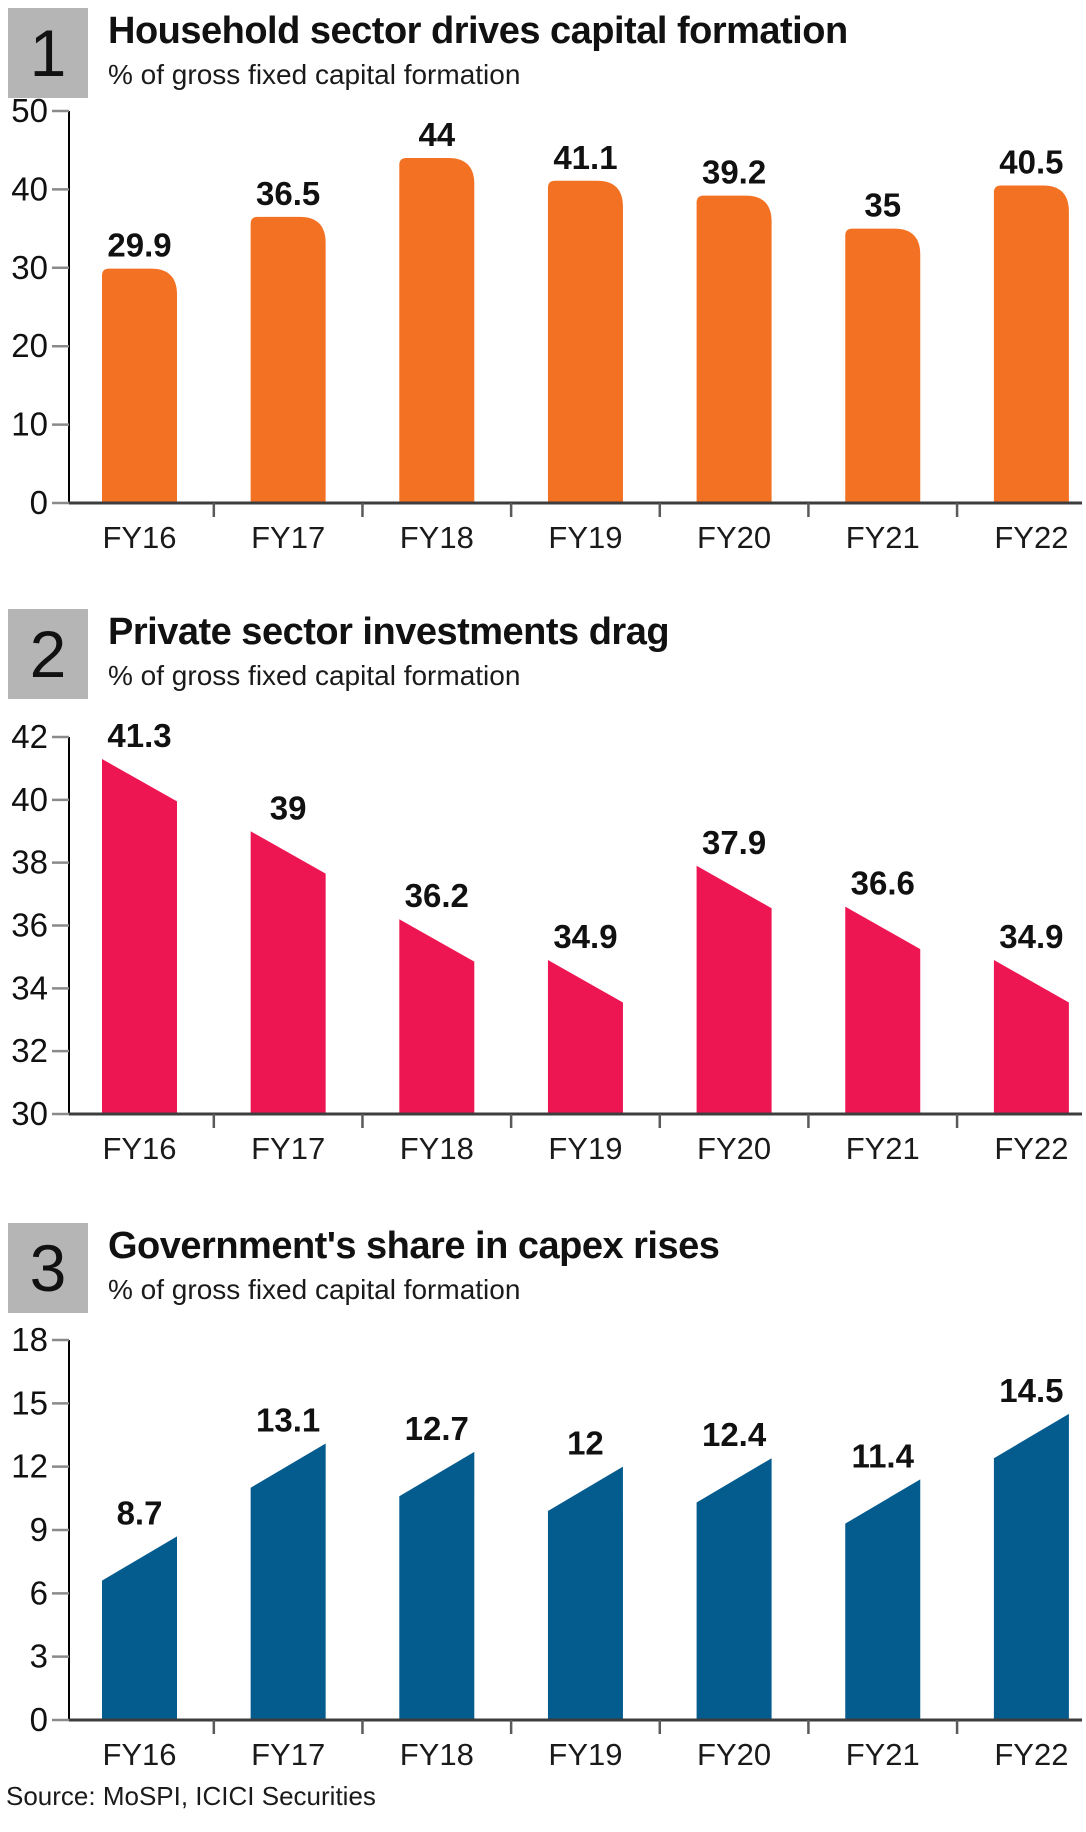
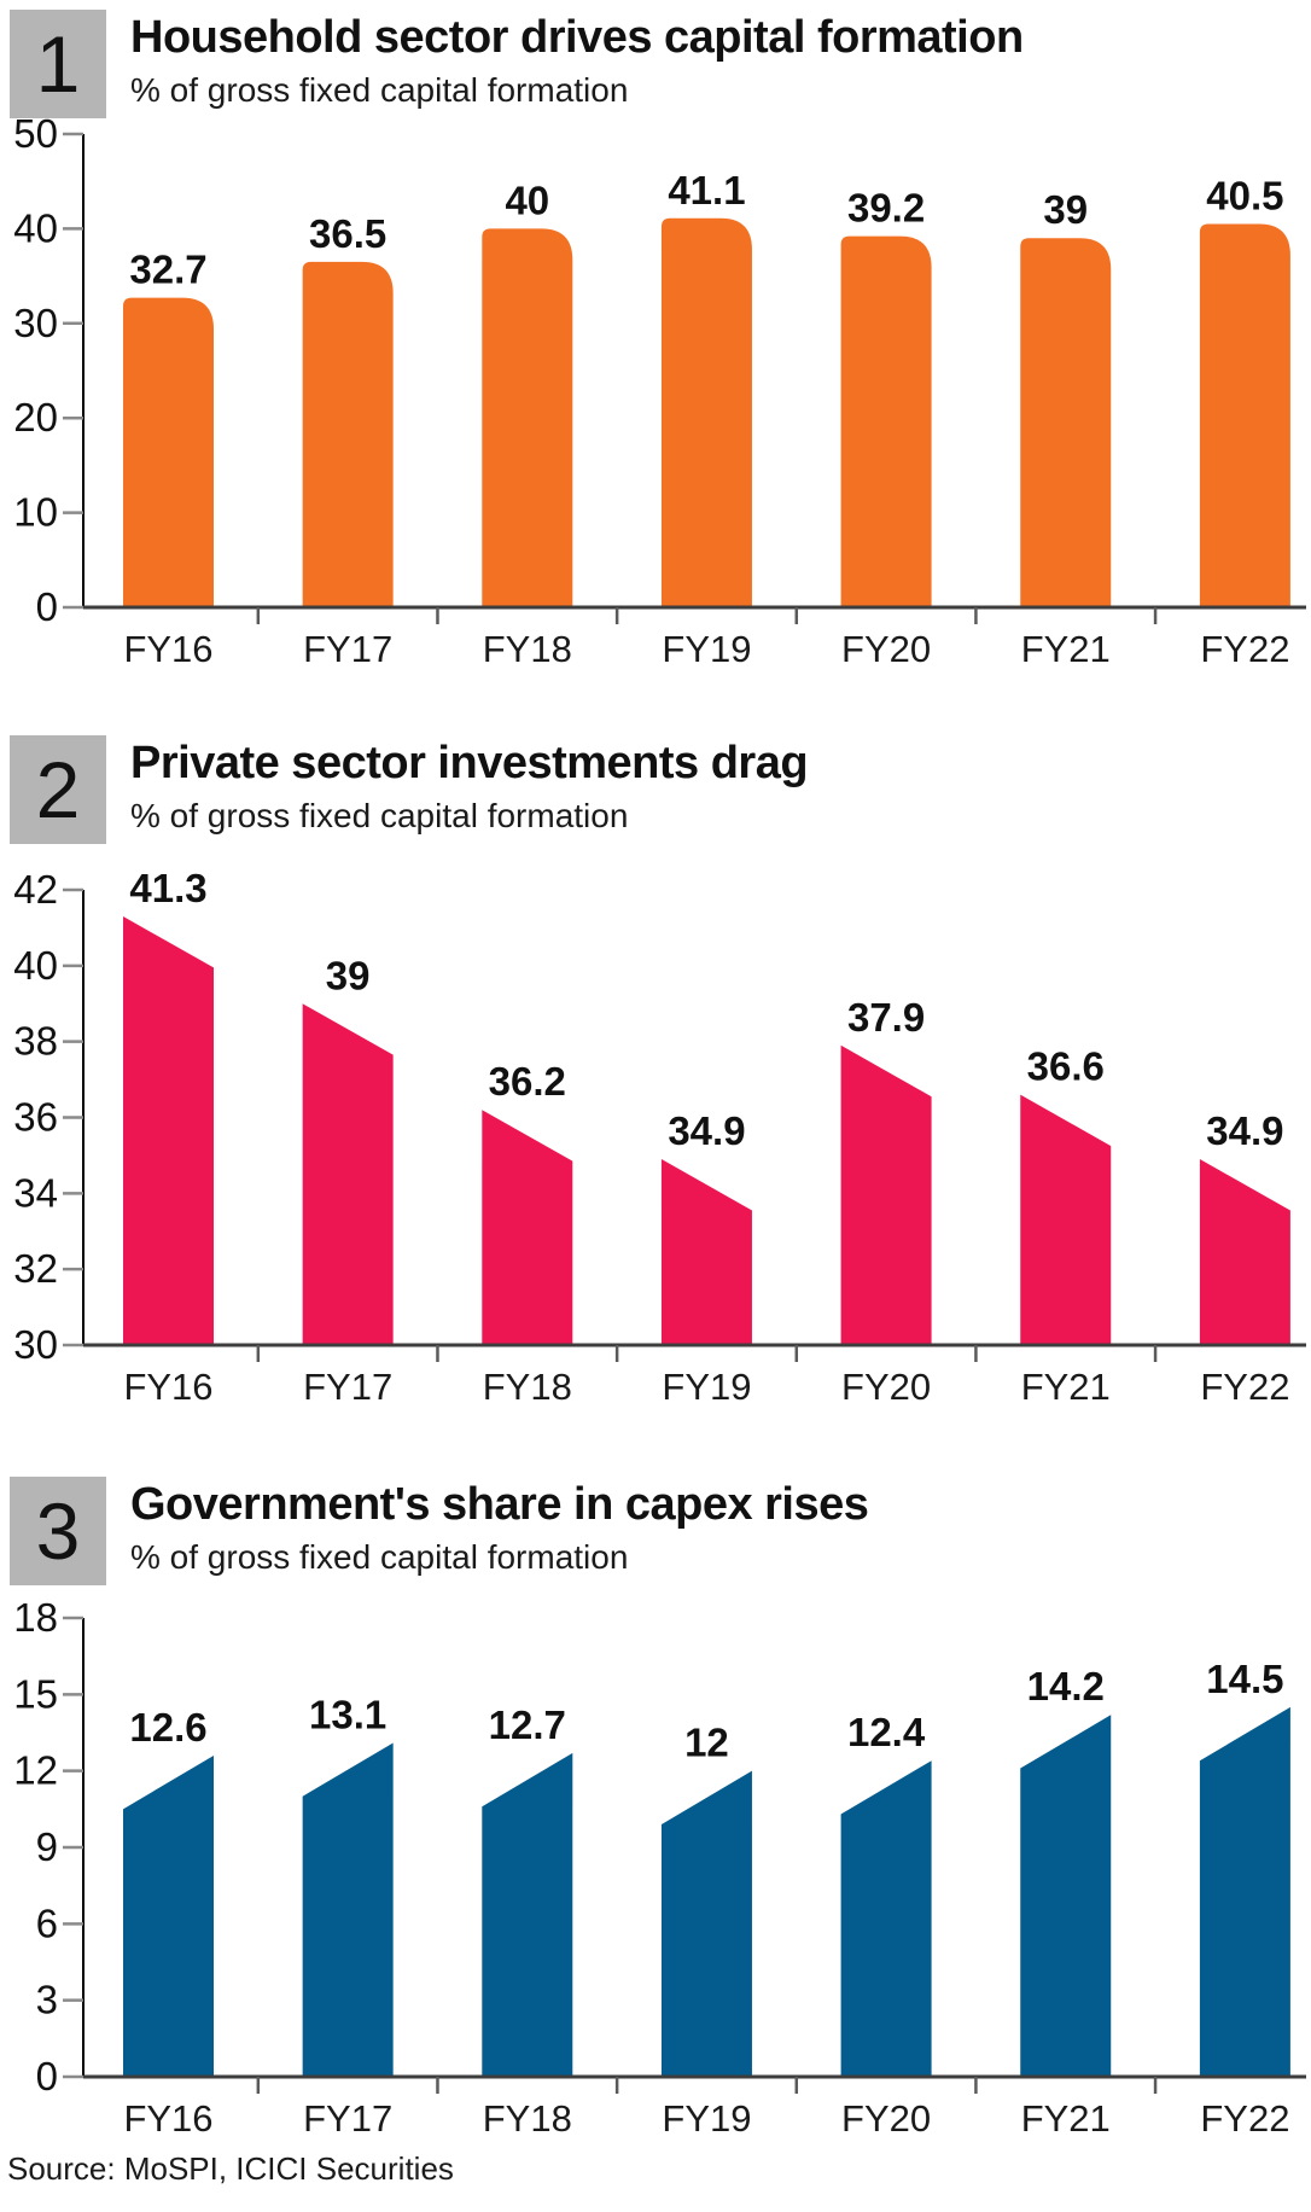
Household sector drives capital formation/FY16: 29.9 -> 32.7
Household sector drives capital formation/FY18: 44 -> 40
Household sector drives capital formation/FY21: 35 -> 39
Government's share in capex rises/FY16: 8.7 -> 12.6
Government's share in capex rises/FY21: 11.4 -> 14.2
